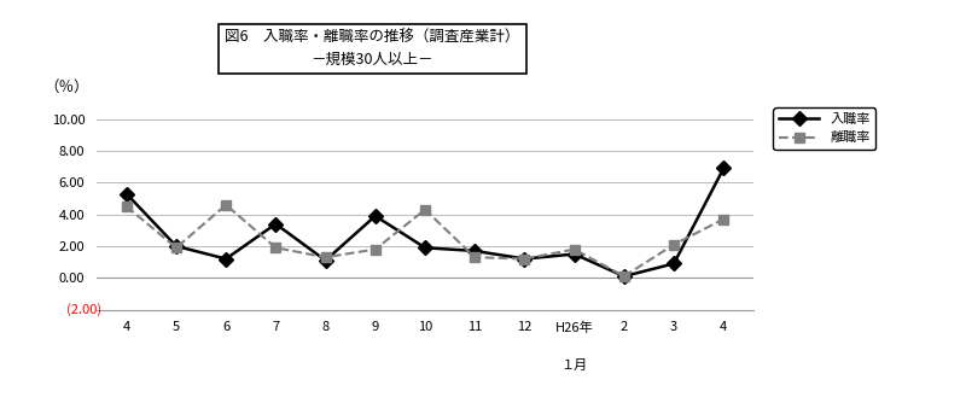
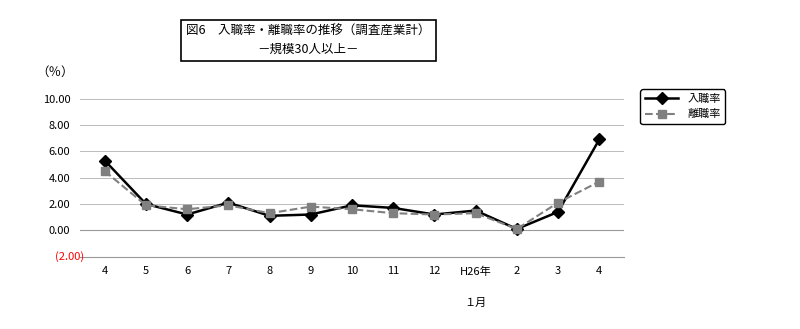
離職率/6: 4.6 -> 1.6
入職率/7: 3.4 -> 2.1
入職率/9: 3.9 -> 1.2
離職率/10: 4.3 -> 1.6
離職率/H26年: 1.8 -> 1.3
入職率/3: 0.9 -> 1.4
